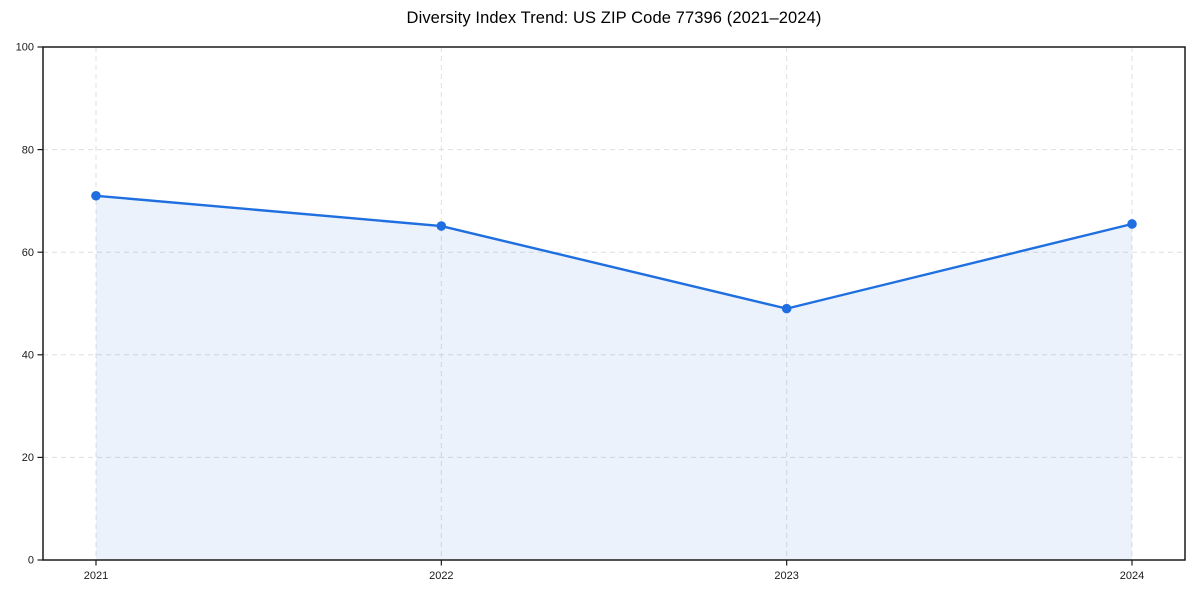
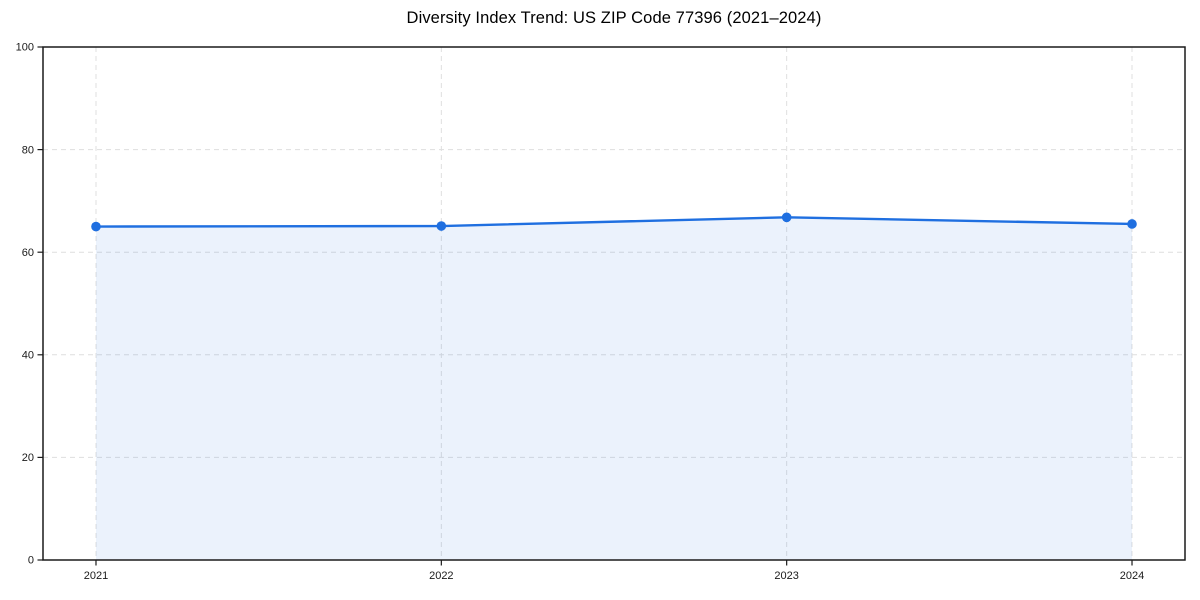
2021: 71 -> 65
2023: 49 -> 67
